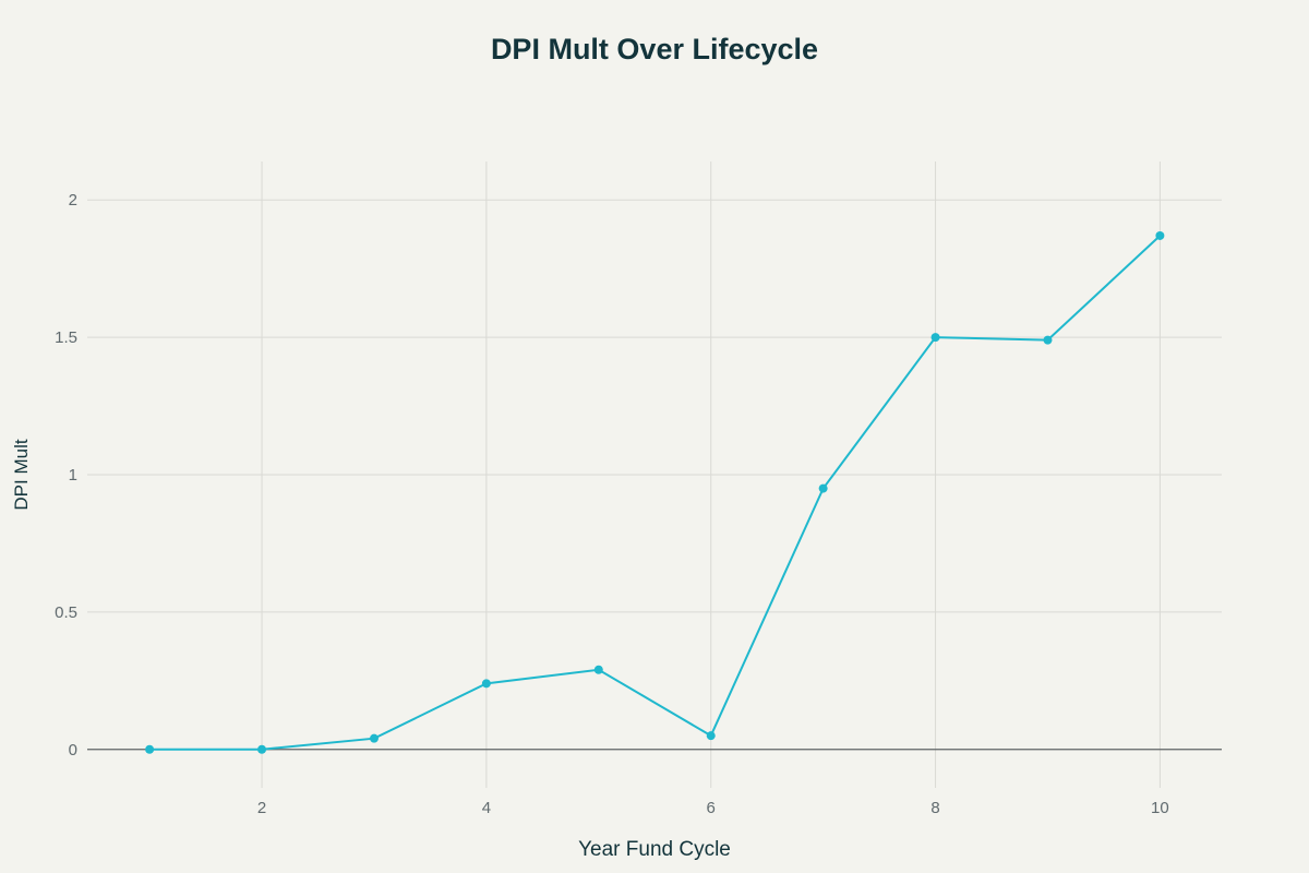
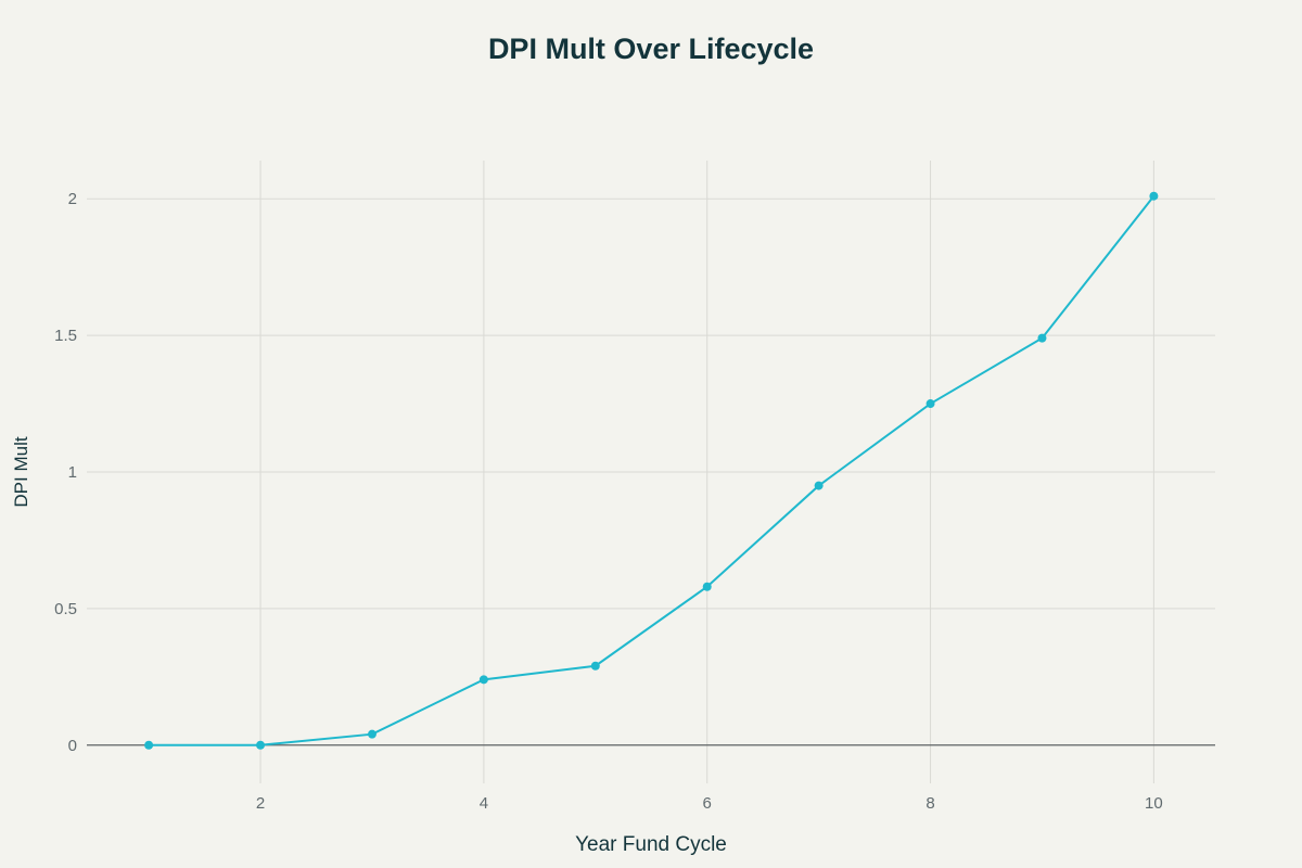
6: 0.05 -> 0.58
8: 1.50 -> 1.25
10: 1.87 -> 2.01
